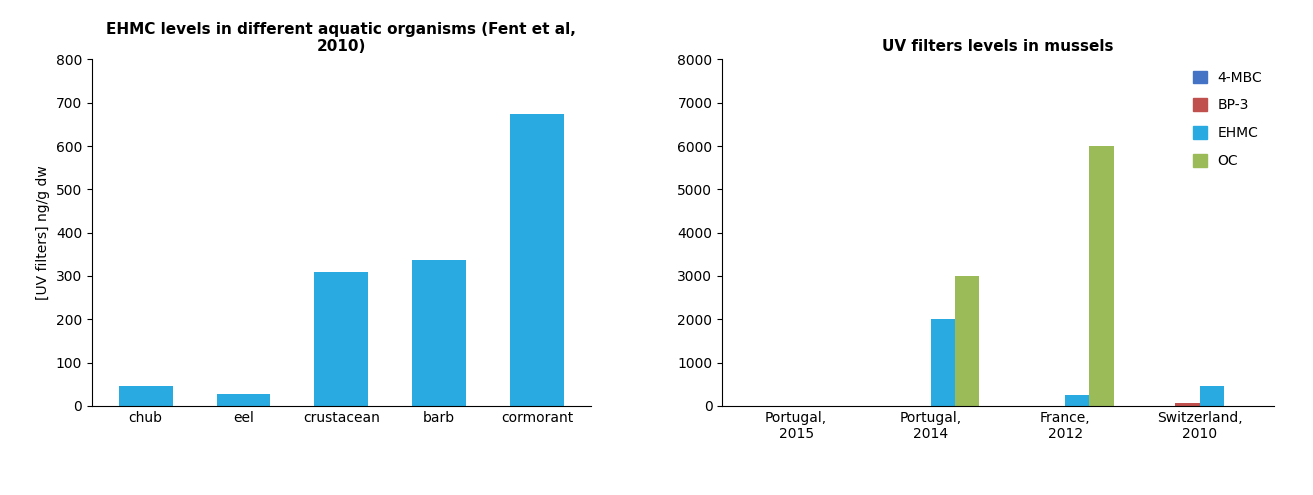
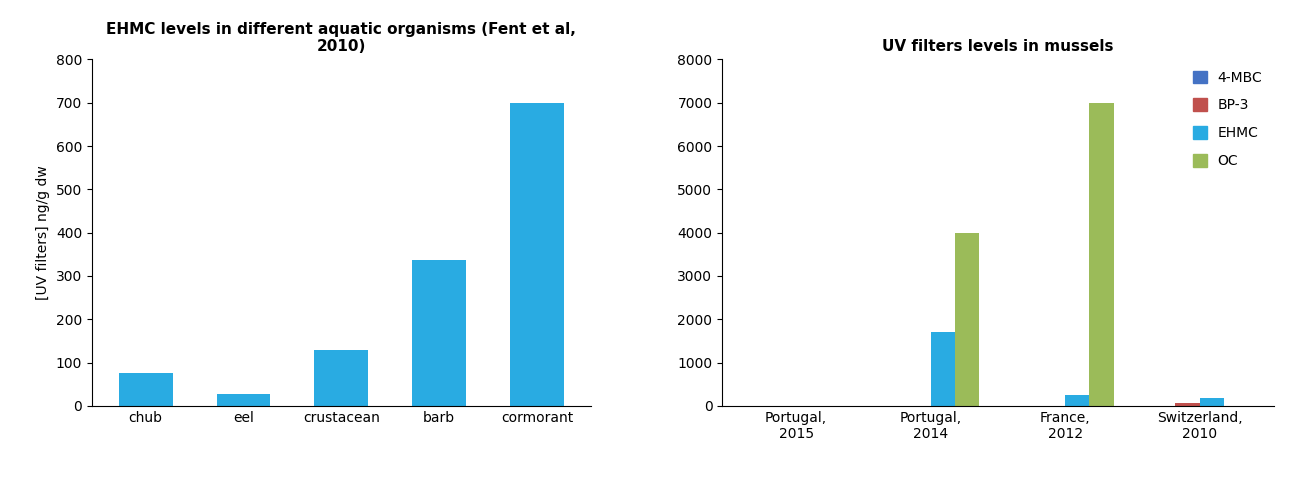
chub: 45 -> 75
crustacean: 310 -> 130
cormorant: 675 -> 700
UV filters levels in mussels/EHMC/Portugal, 2014: 2000 -> 1700
UV filters levels in mussels/OC/Portugal, 2014: 3000 -> 4000
UV filters levels in mussels/OC/France, 2012: 6000 -> 7000
UV filters levels in mussels/EHMC/Switzerland, 2010: 450 -> 190
